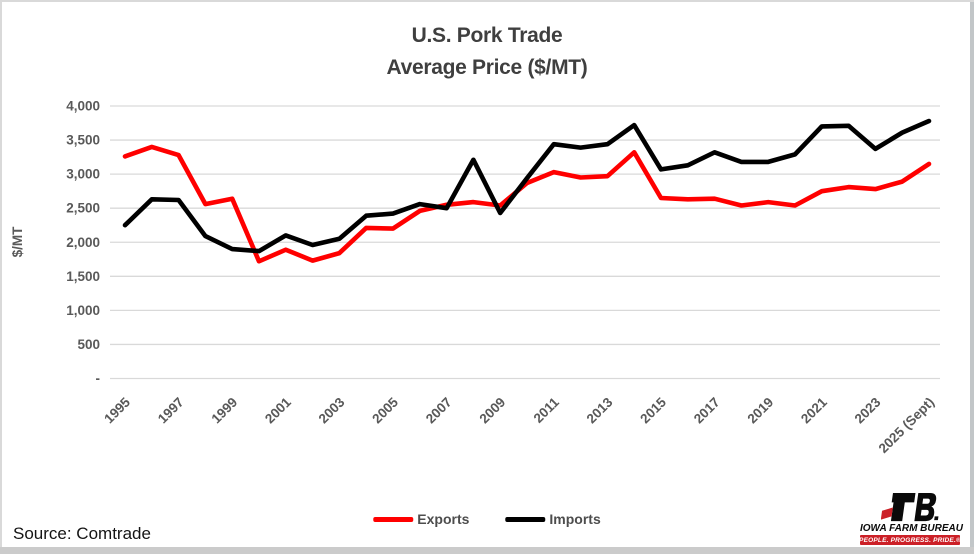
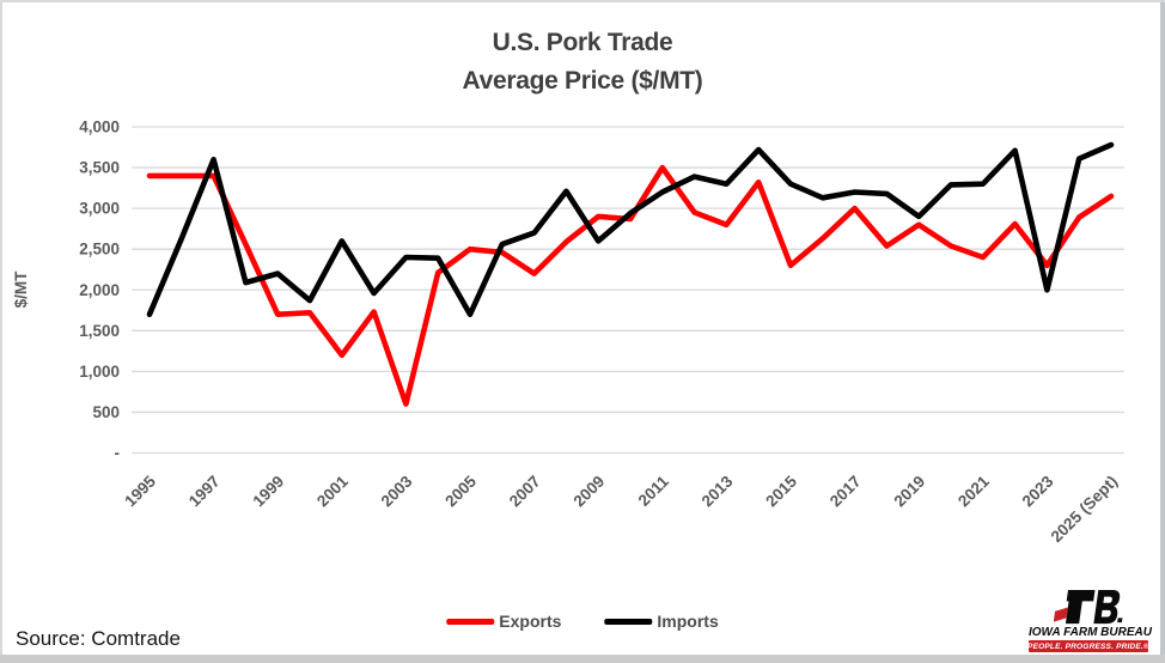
Exports/1995: 3300 -> 3400
Imports/1995: 2200 -> 1700
Exports/1997: 3300 -> 3400
Imports/1997: 2600 -> 3600
Exports/1999: 2600 -> 1700
Imports/1999: 1900 -> 2200
Exports/2001: 1900 -> 1200
Imports/2001: 2100 -> 2600
Exports/2003: 1800 -> 600
Imports/2003: 2000 -> 2400
Exports/2005: 2200 -> 2500
Imports/2005: 2400 -> 1700
Exports/2007: 2600 -> 2200
Imports/2007: 2500 -> 2700
Exports/2009: 2500 -> 2900
Imports/2009: 2400 -> 2600
Exports/2011: 3000 -> 3500
Imports/2011: 3400 -> 3200
Exports/2013: 3000 -> 2800
Imports/2013: 3400 -> 3300
Exports/2015: 2600 -> 2300
Imports/2015: 3100 -> 3300
Exports/2017: 2600 -> 3000
Imports/2017: 3300 -> 3200
Exports/2019: 2600 -> 2800
Imports/2019: 3200 -> 2900
Exports/2021: 2800 -> 2400
Imports/2021: 3700 -> 3300
Exports/2023: 2800 -> 2300
Imports/2023: 3400 -> 2000
